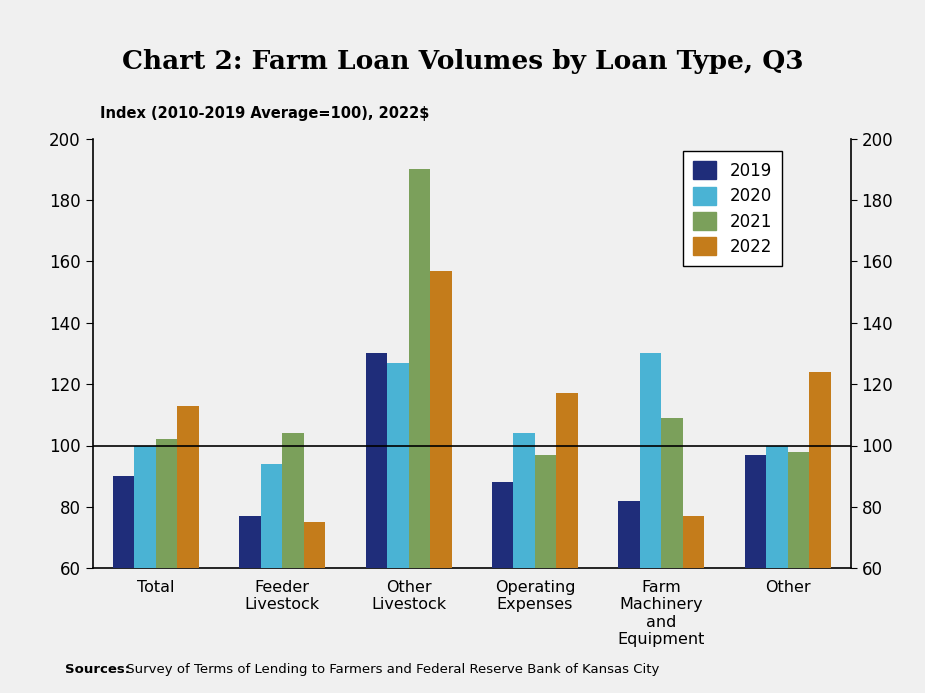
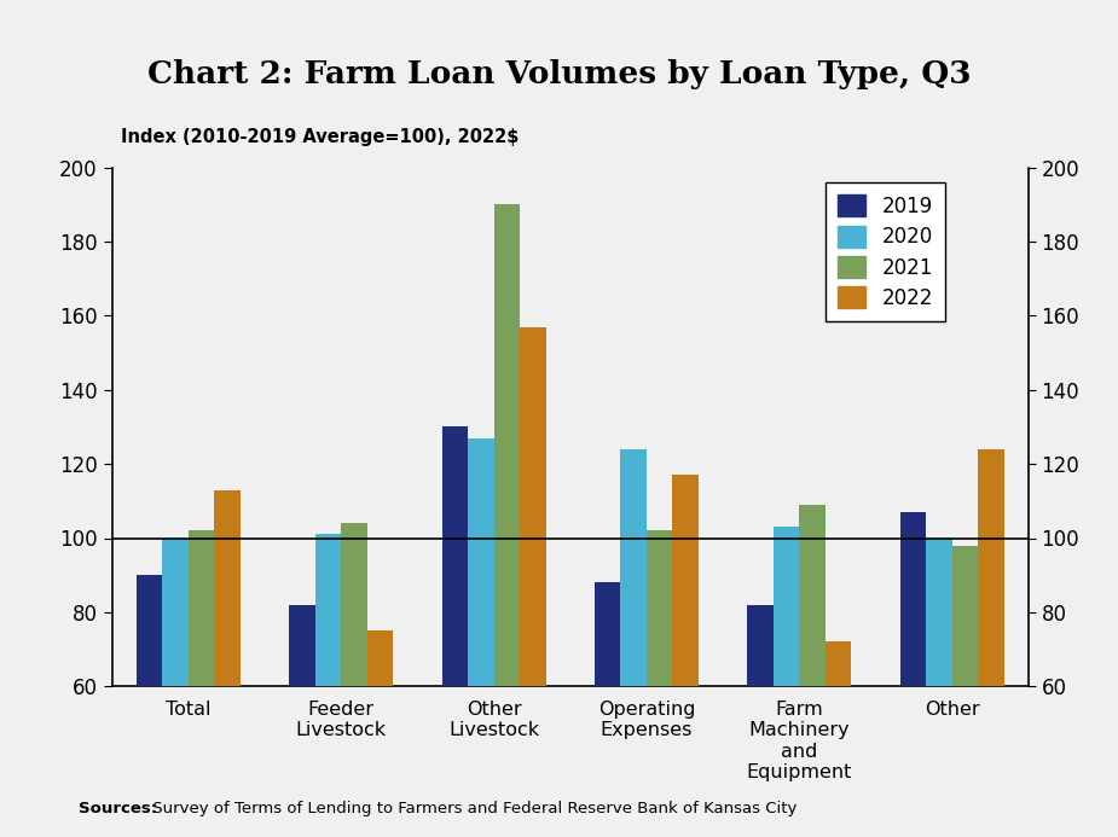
2019/Feeder Livestock: 77 -> 82
2020/Feeder Livestock: 94 -> 101
2020/Operating Expenses: 104 -> 124
2021/Operating Expenses: 97 -> 102
2020/Farm Machinery and Equipment: 130 -> 103
2022/Farm Machinery and Equipment: 77 -> 72
2019/Other: 97 -> 107
